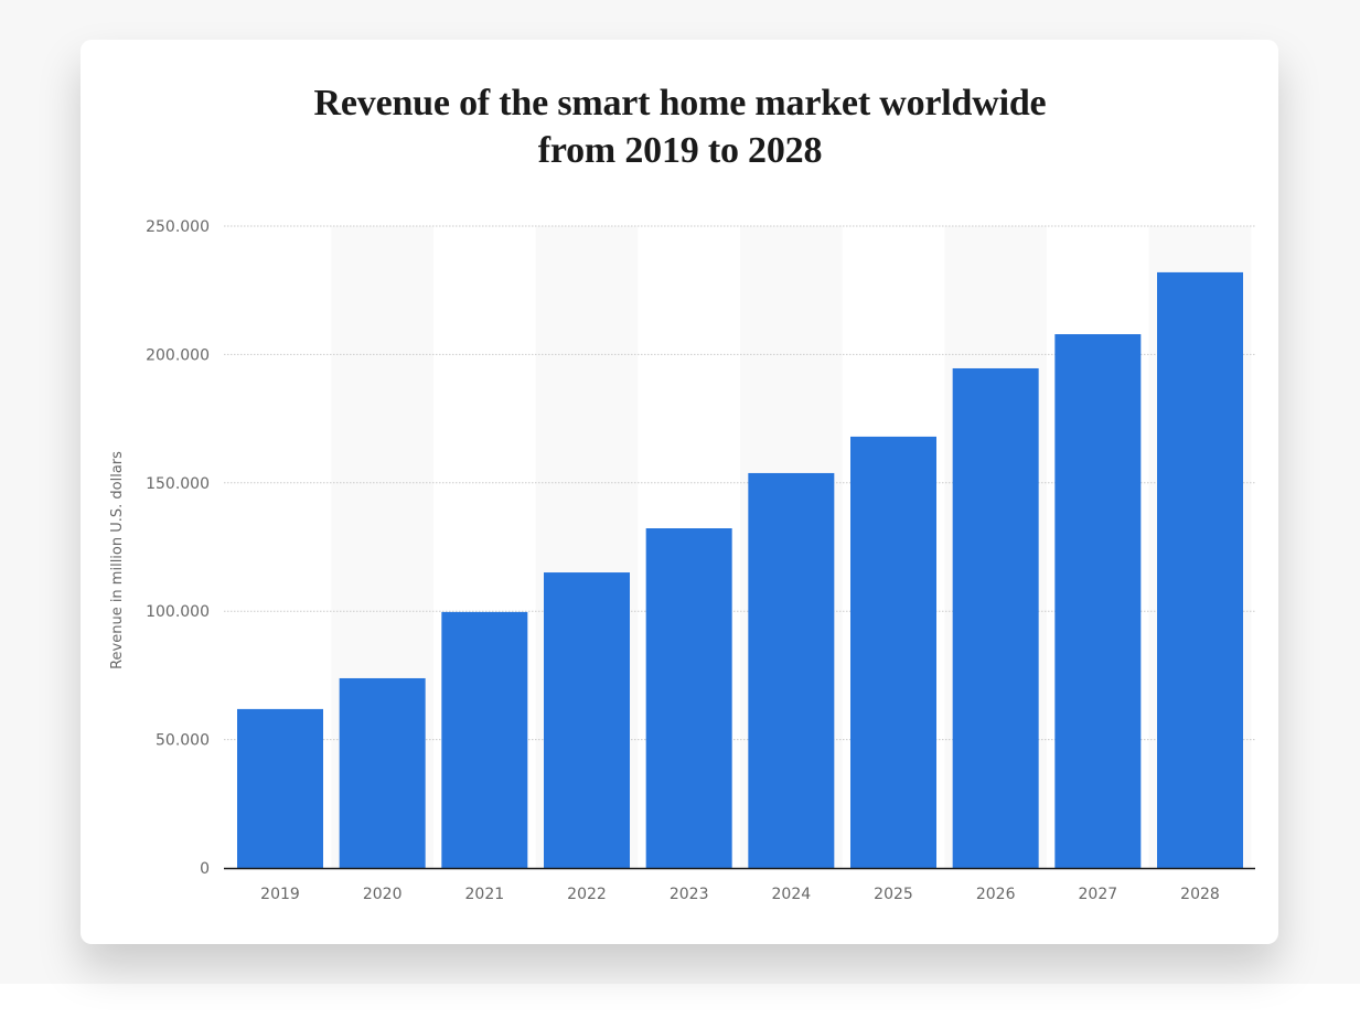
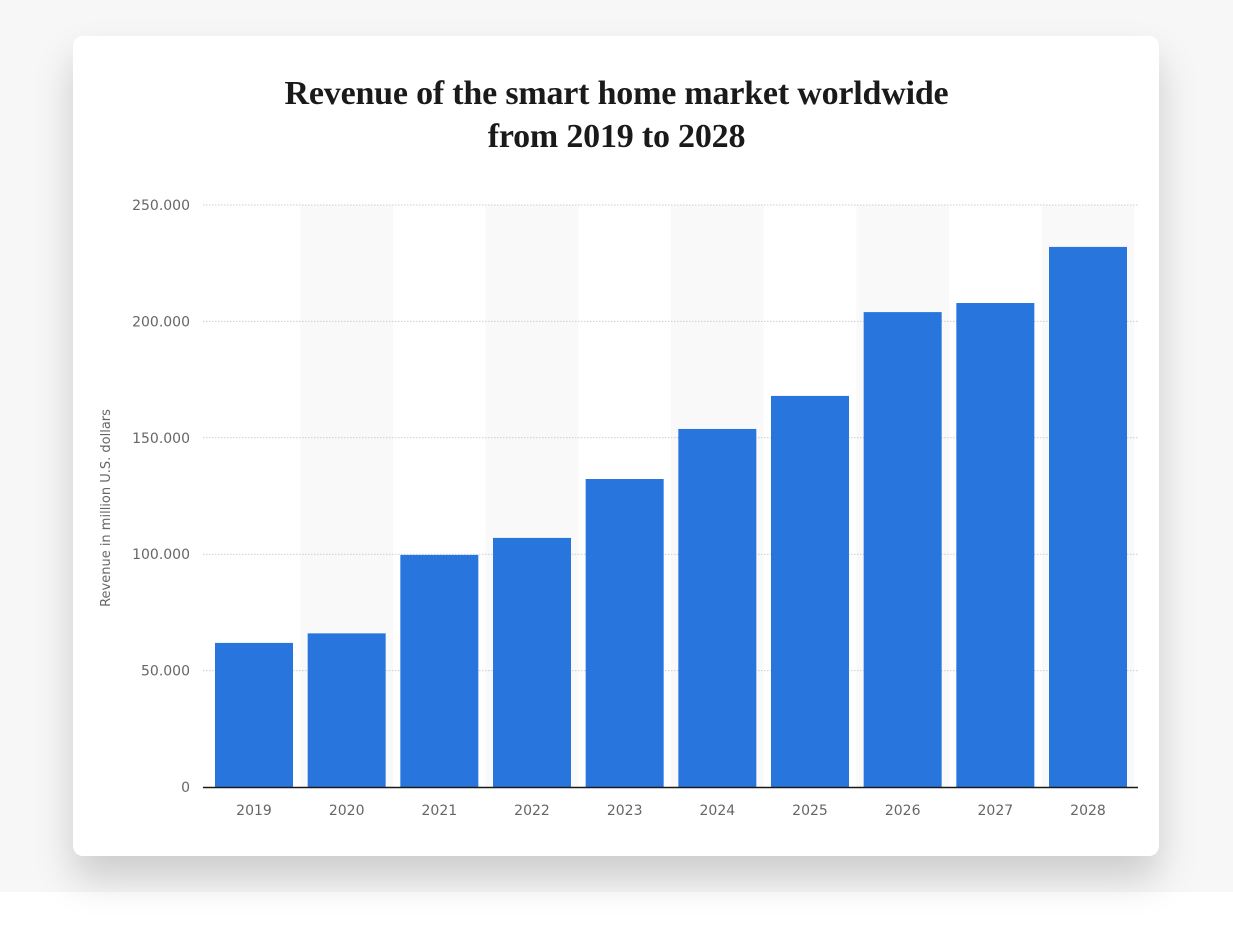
2020: 74000 -> 66000
2022: 115000 -> 107000
2026: 195000 -> 204000
